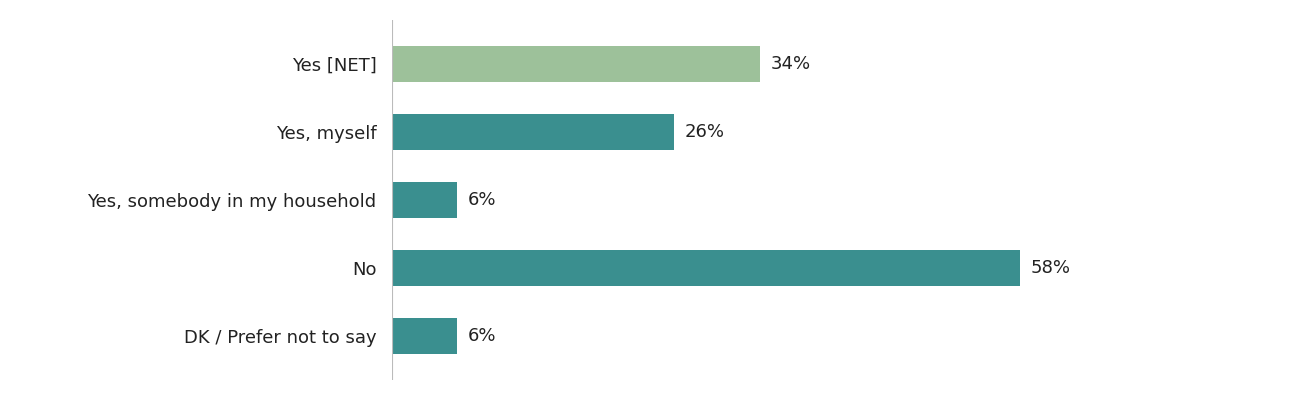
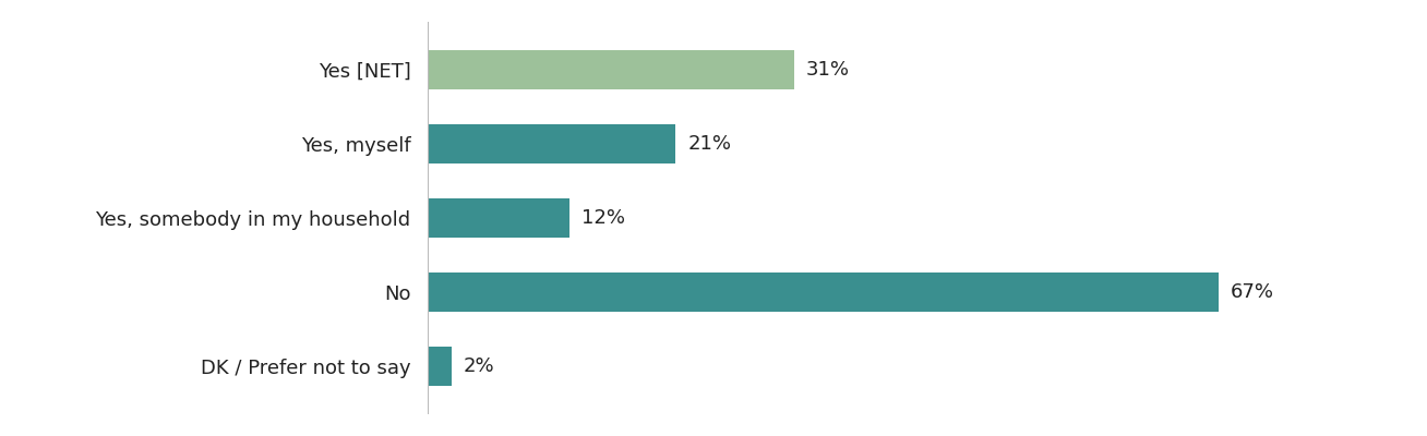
Yes [NET]: 34% -> 31%
Yes, myself: 26% -> 21%
Yes, somebody in my household: 6% -> 12%
No: 58% -> 67%
DK / Prefer not to say: 6% -> 2%
